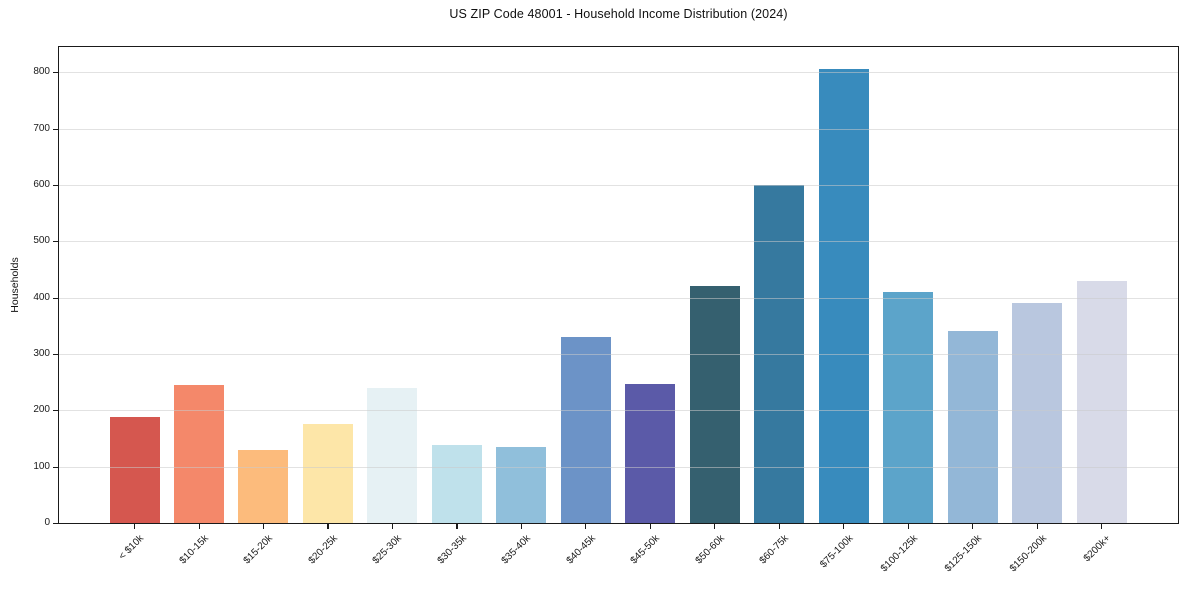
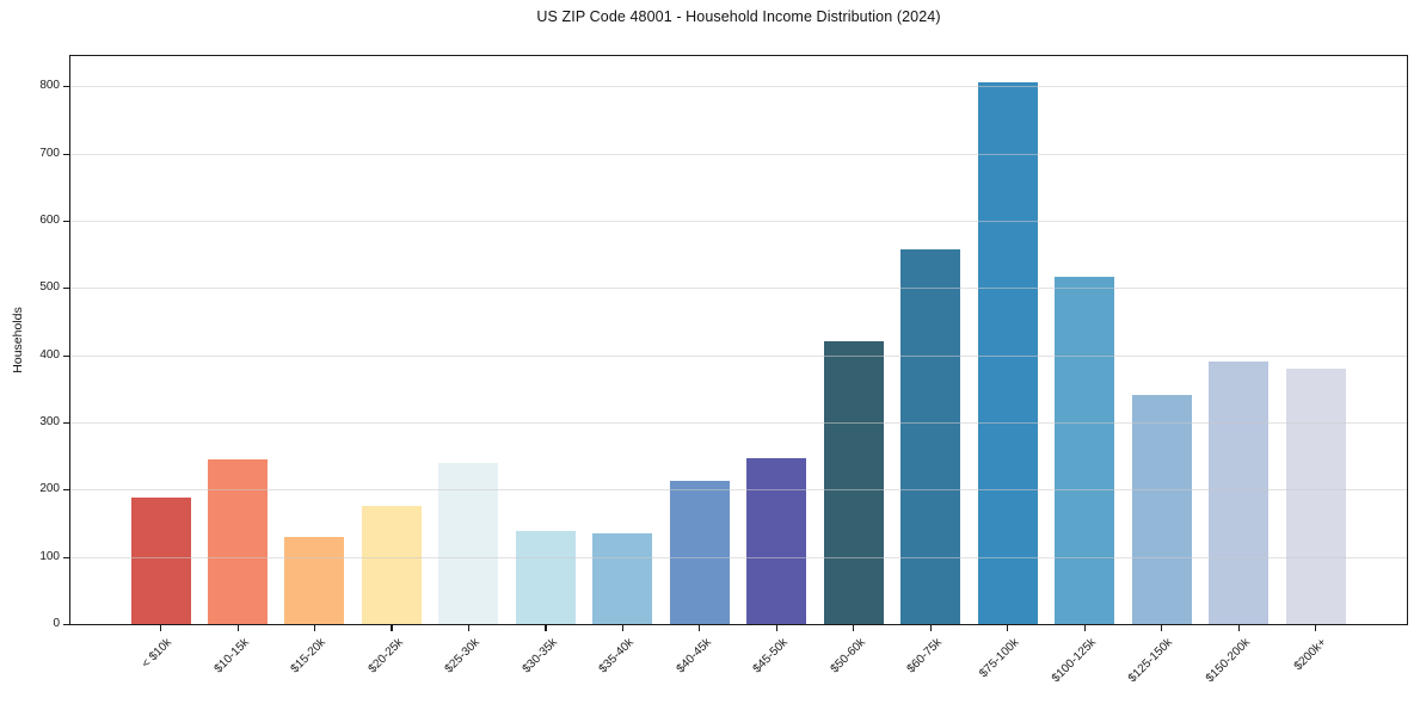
$40-45k: 330 -> 210
$60-75k: 600 -> 560
$100-125k: 410 -> 520
$200k+: 430 -> 380
